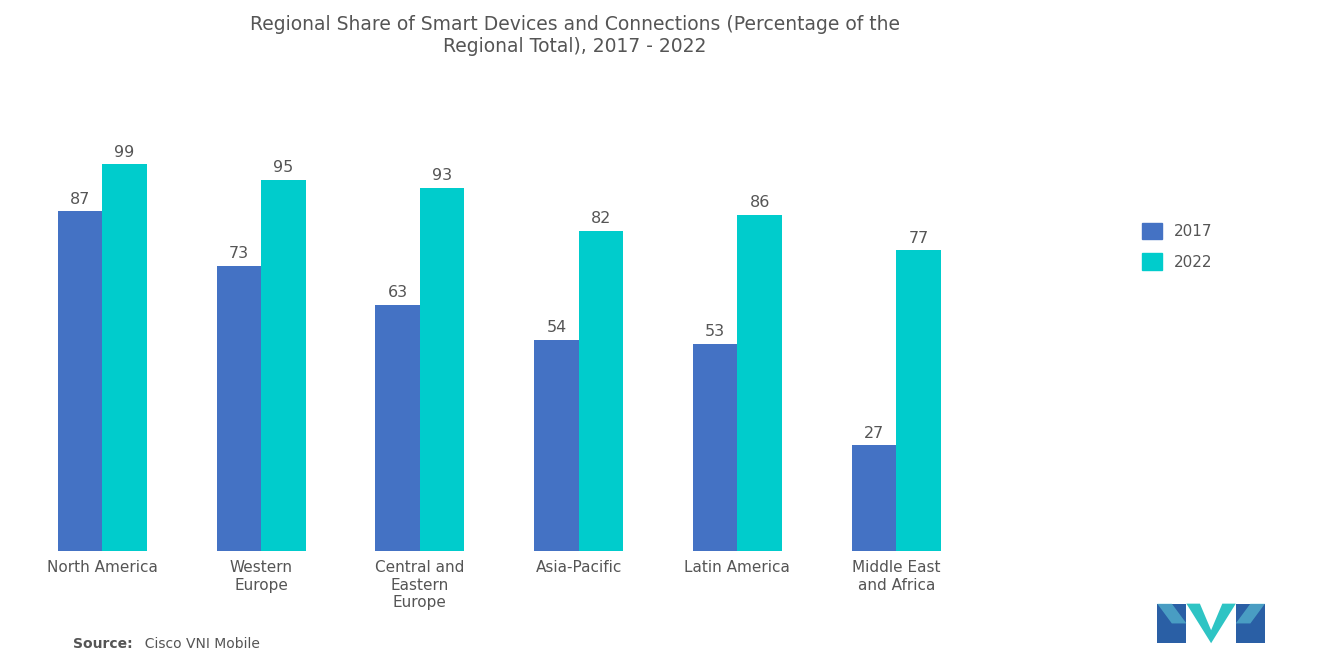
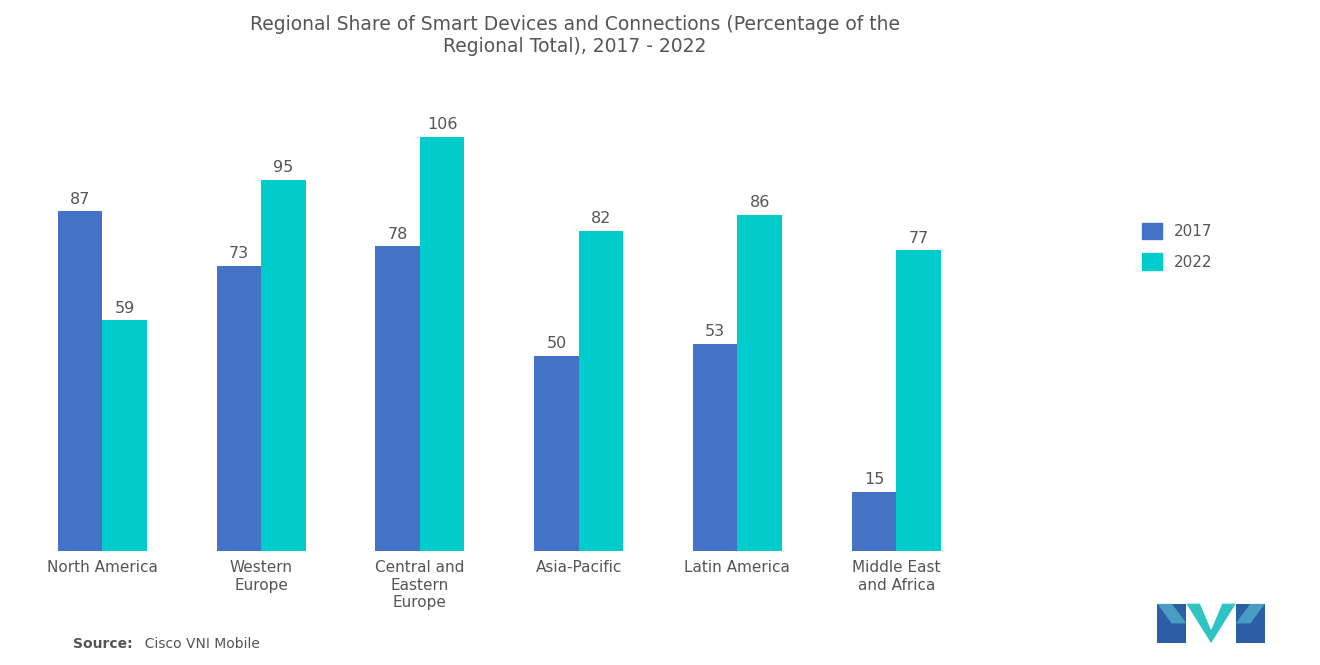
2022/North America: 99 -> 59
2017/Central and Eastern Europe: 63 -> 78
2022/Central and Eastern Europe: 93 -> 106
2017/Asia-Pacific: 54 -> 50
2017/Middle East and Africa: 27 -> 15
